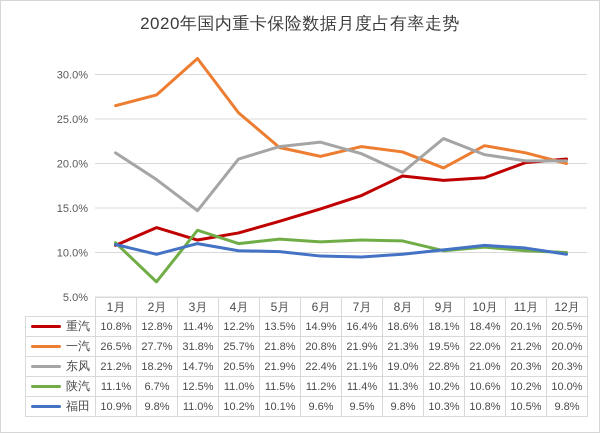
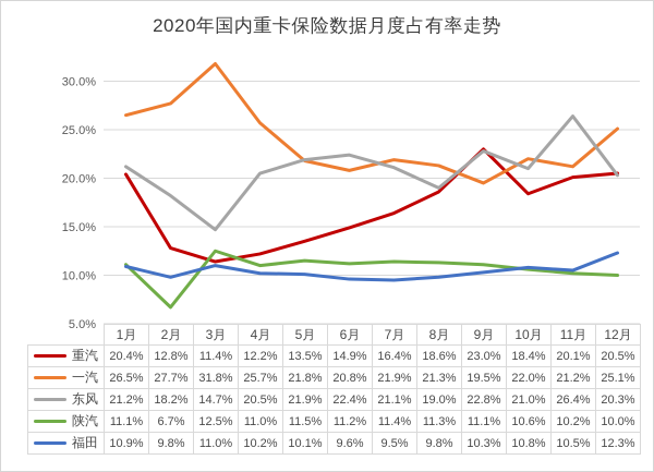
重汽/1月: 10.8% -> 20.4%
重汽/9月: 18.1% -> 23.0%
陕汽/9月: 10.2% -> 11.1%
东风/11月: 20.3% -> 26.4%
一汽/12月: 20.0% -> 25.1%
福田/12月: 9.8% -> 12.3%
